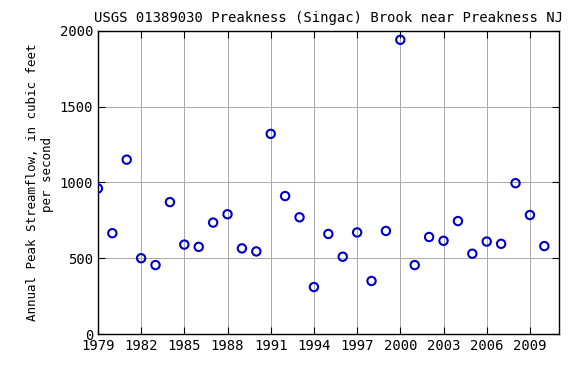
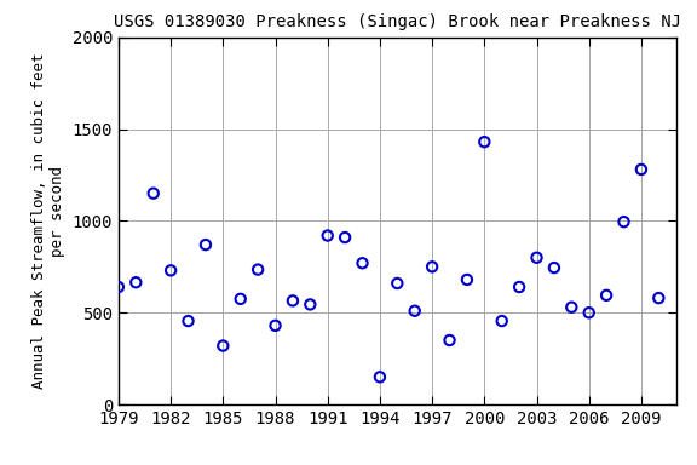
1979: 960 -> 640
1982: 500 -> 730
1985: 590 -> 320
1988: 790 -> 430
1991: 1320 -> 920
1994: 310 -> 150
1997: 670 -> 750
2000: 1940 -> 1430
2003: 620 -> 800
2006: 610 -> 500
2009: 780 -> 1280
